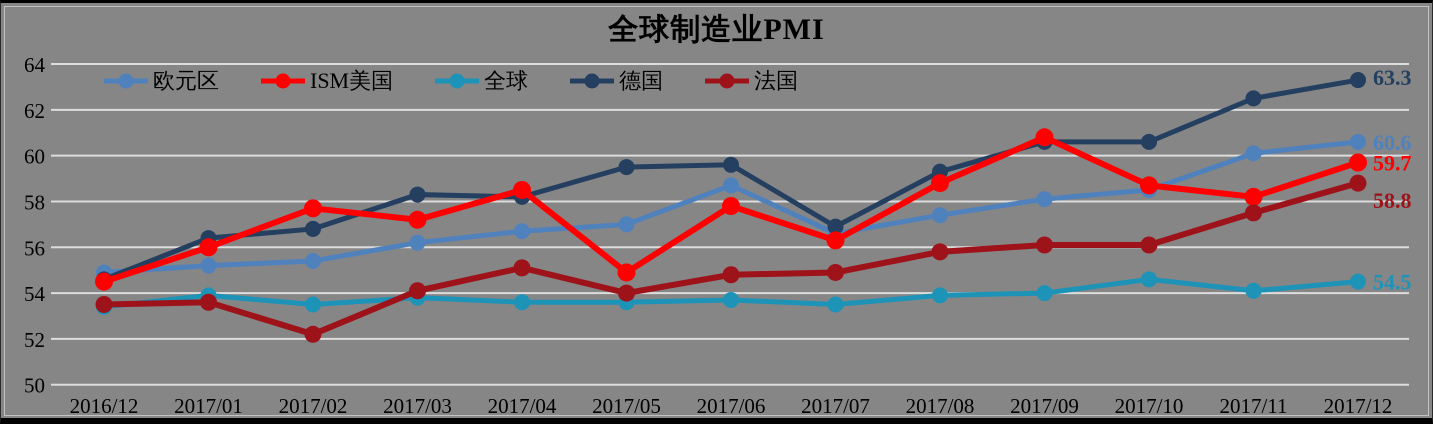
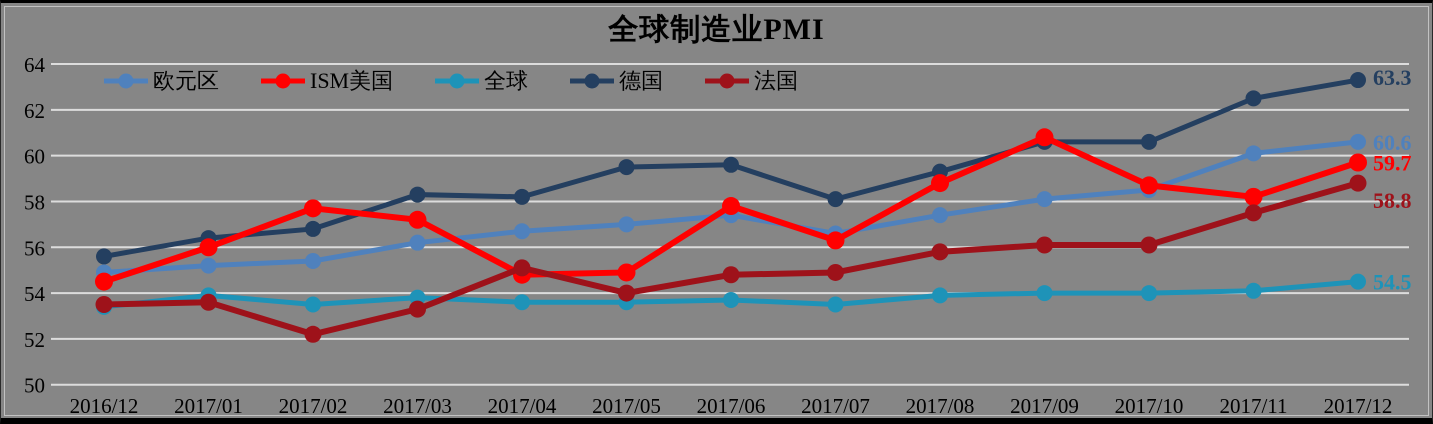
德国/2016/12: 54.6 -> 55.6
法国/2017/03: 54.1 -> 53.3
ISM美国/2017/04: 58.5 -> 54.8
欧元区/2017/06: 58.7 -> 57.4
德国/2017/07: 56.9 -> 58.1
全球/2017/10: 54.6 -> 54.0
